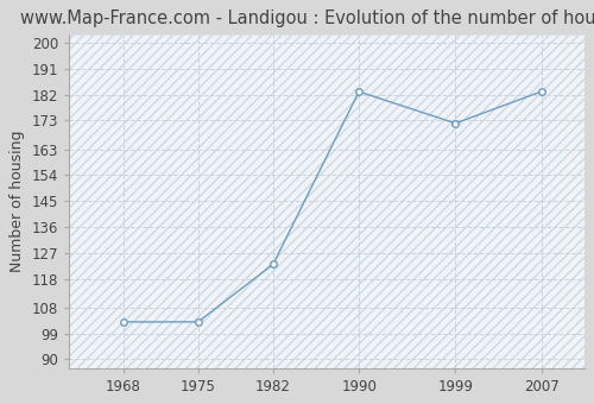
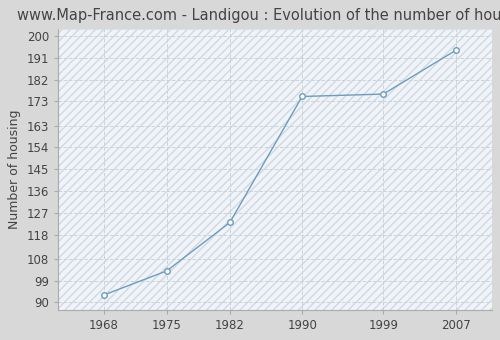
1968: 103 -> 93
1990: 183 -> 175
1999: 172 -> 176
2007: 183 -> 194
